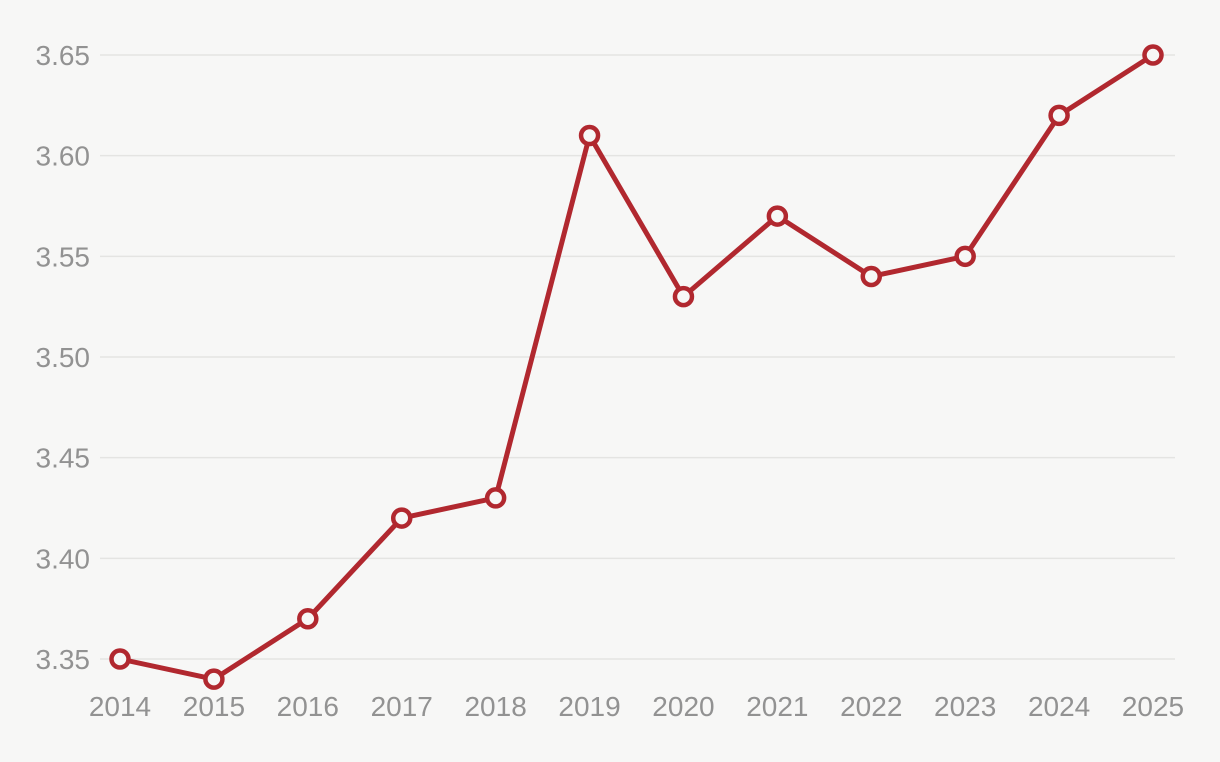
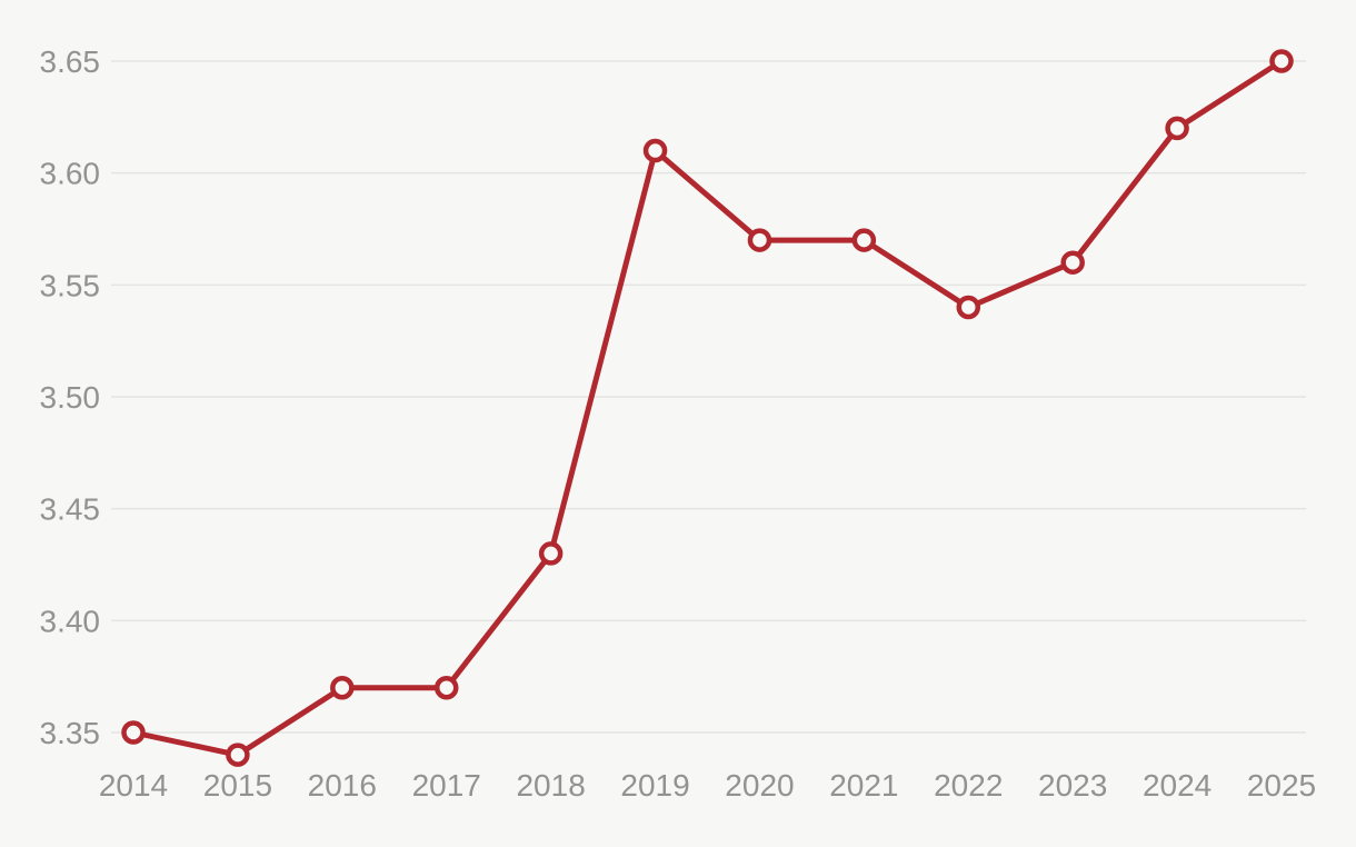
2017: 3.42 -> 3.37
2020: 3.53 -> 3.57
2023: 3.55 -> 3.56
